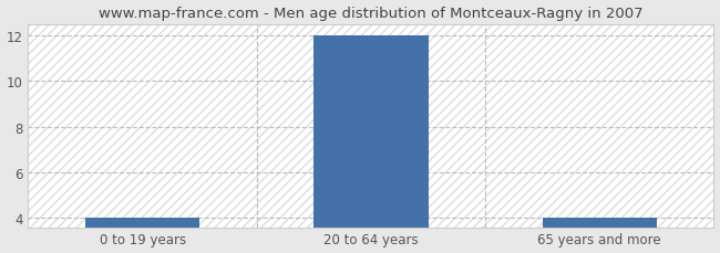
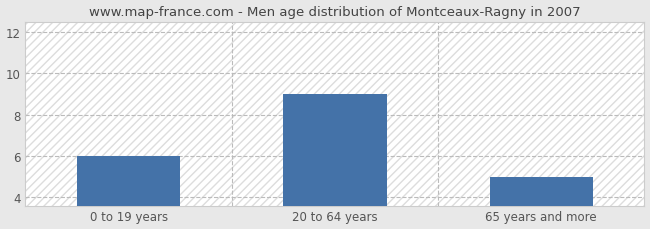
0 to 19 years: 4 -> 6
20 to 64 years: 12 -> 9
65 years and more: 4 -> 5
